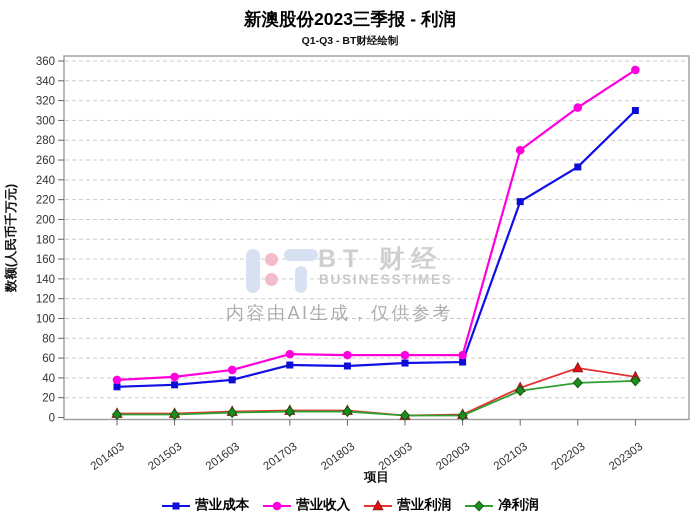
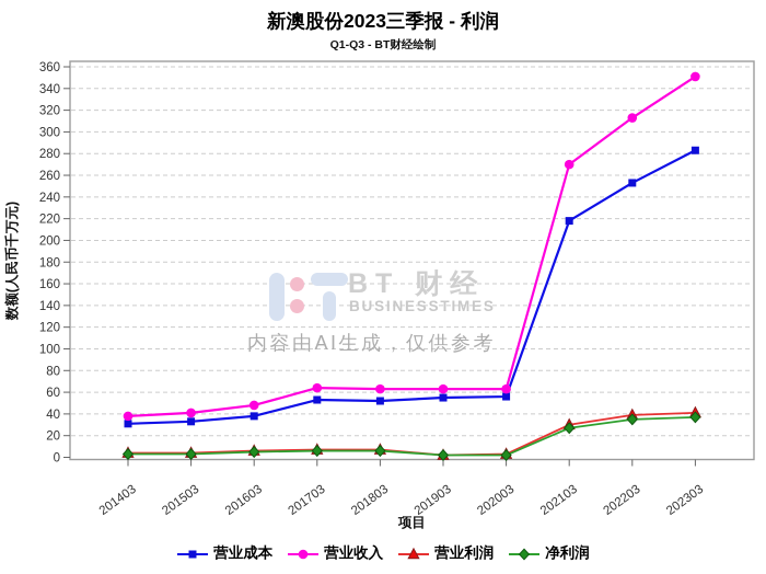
营业利润/202203: 50 -> 40
营业成本/202303: 310 -> 280
